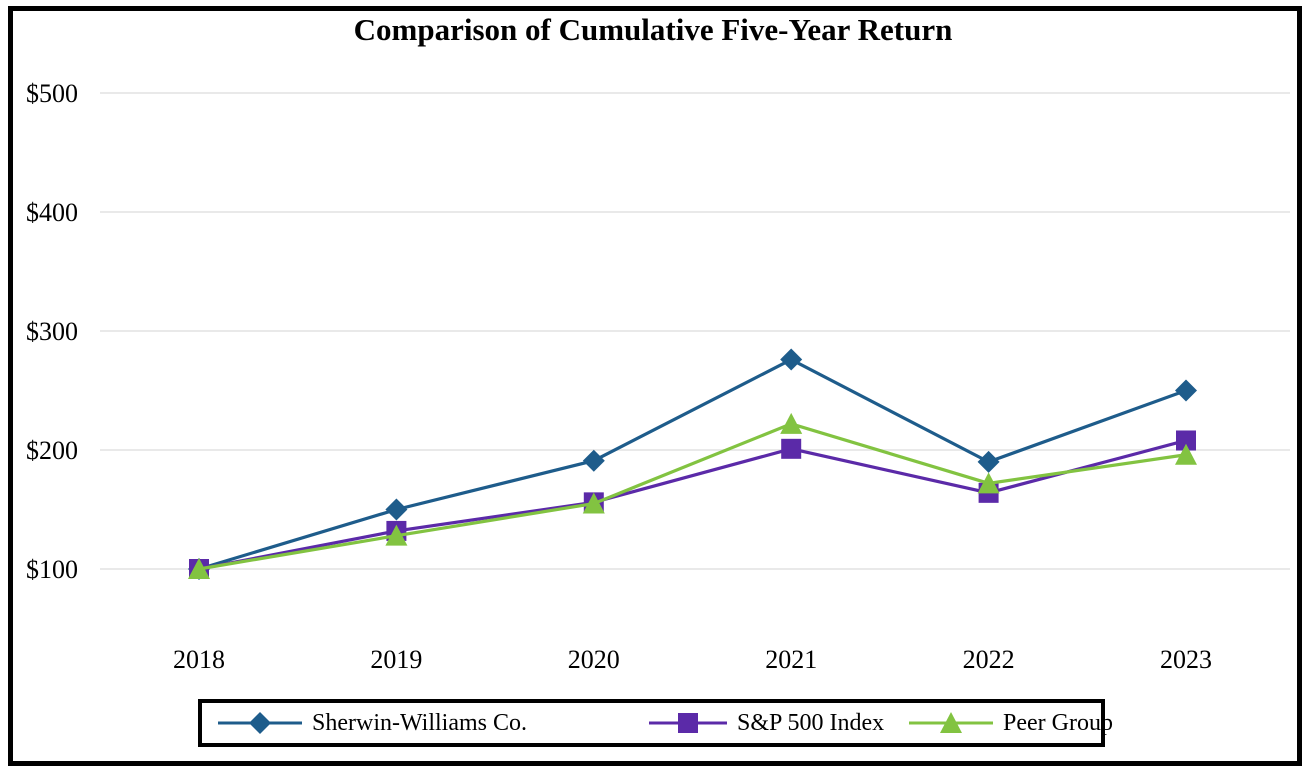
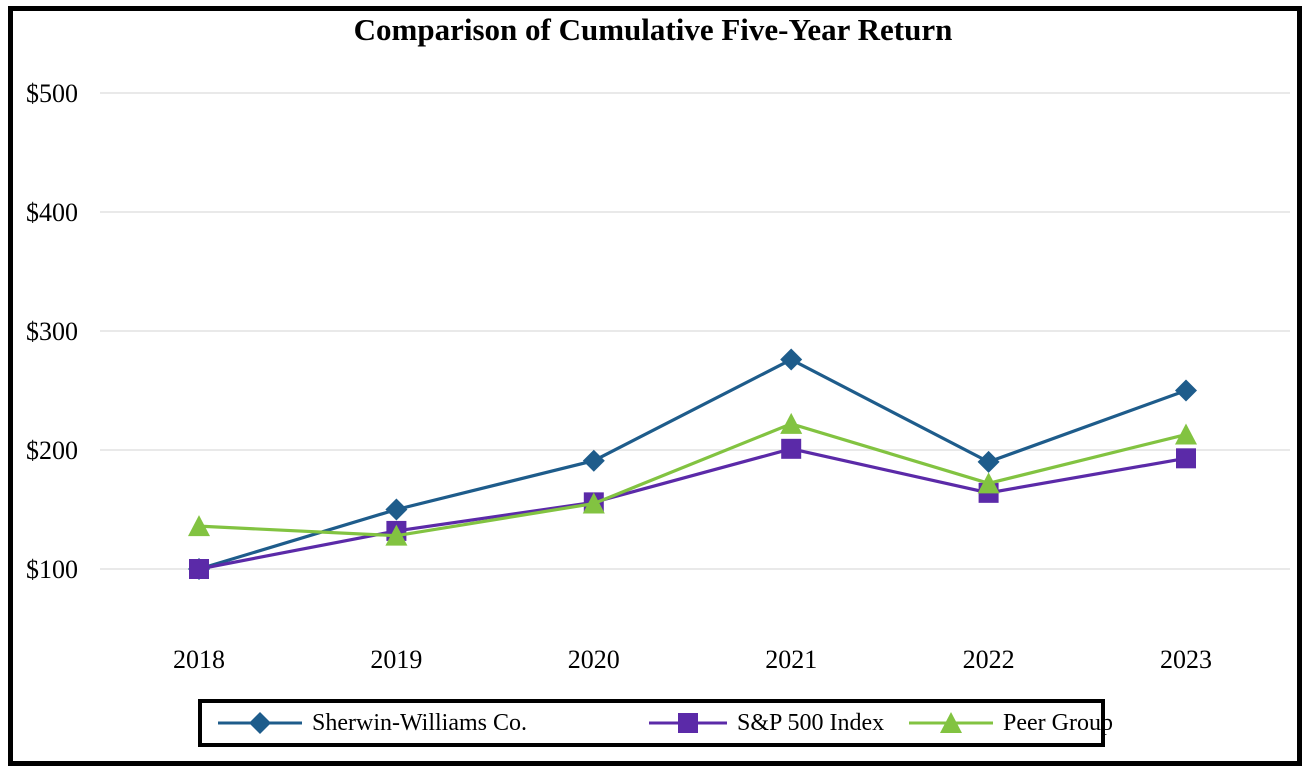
Peer Group/2018: $100 -> $136
S&P 500 Index/2023: $208 -> $193
Peer Group/2023: $196 -> $213
